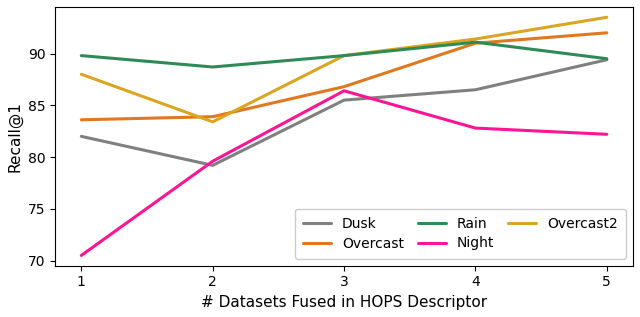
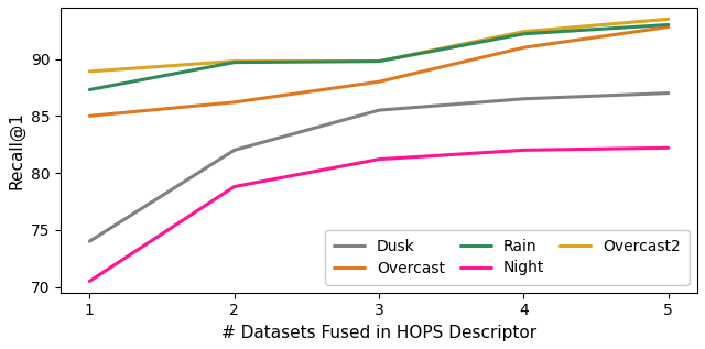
Dusk/1: 82.0 -> 74.0
Overcast/1: 83.6 -> 85.0
Overcast2/1: 88.0 -> 88.9
Rain/1: 89.8 -> 87.3
Dusk/2: 79.2 -> 82.0
Night/2: 79.6 -> 78.8
Overcast/2: 83.9 -> 86.2
Overcast2/2: 83.4 -> 89.8
Rain/2: 88.7 -> 89.7
Night/3: 86.4 -> 81.2
Overcast/3: 86.8 -> 88.0
Night/4: 82.8 -> 82.0
Overcast2/4: 91.4 -> 92.4
Rain/4: 91.1 -> 92.2
Dusk/5: 89.4 -> 87.0
Overcast/5: 92.0 -> 92.8
Rain/5: 89.5 -> 93.0
